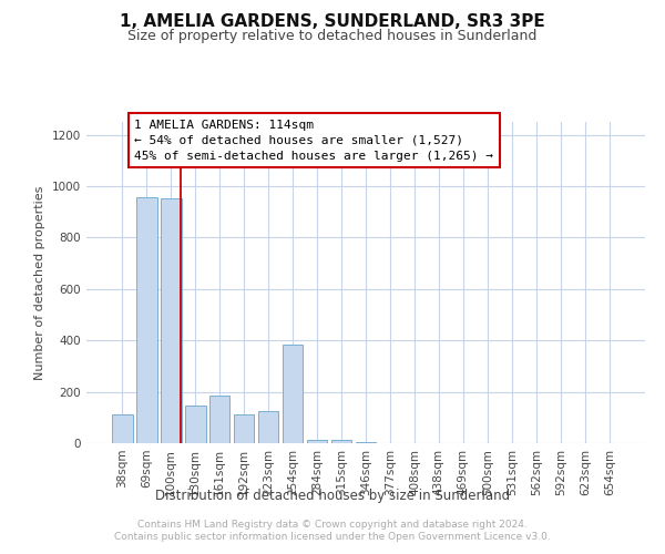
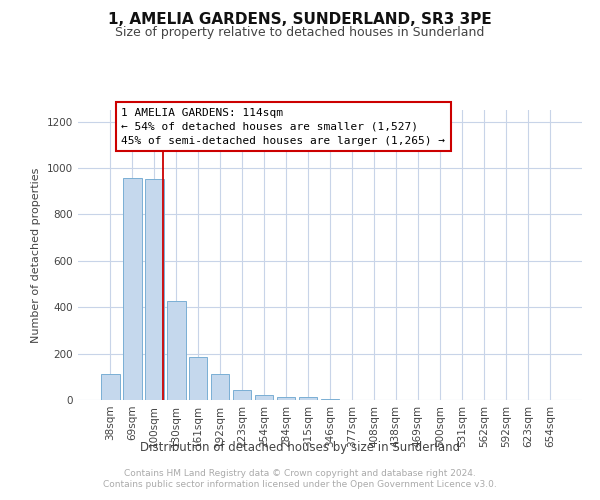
130sqm: 145 -> 428
223sqm: 125 -> 43
254sqm: 385 -> 20
